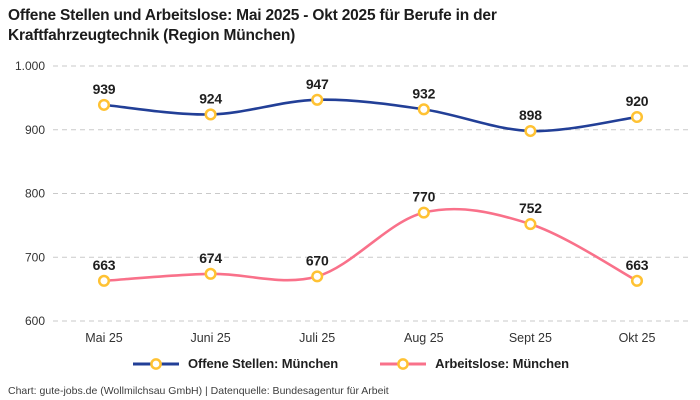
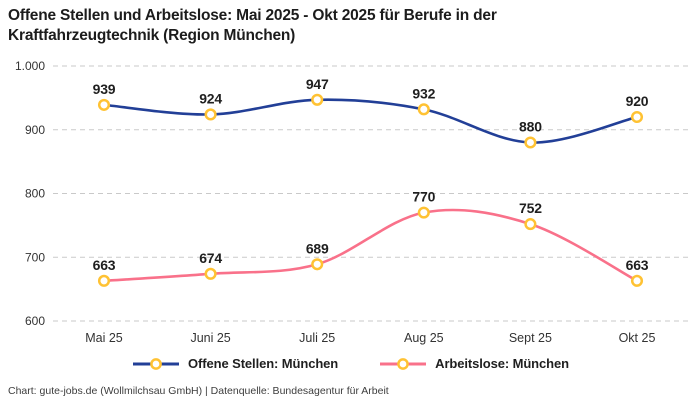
Arbeitslose: München/Juli 25: 670 -> 689
Offene Stellen: München/Sept 25: 898 -> 880
